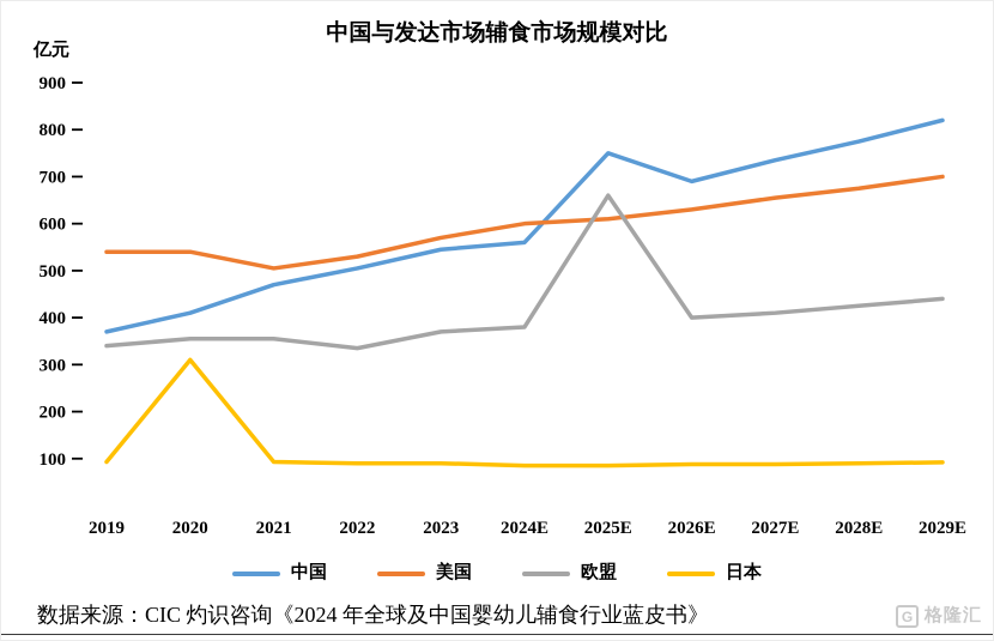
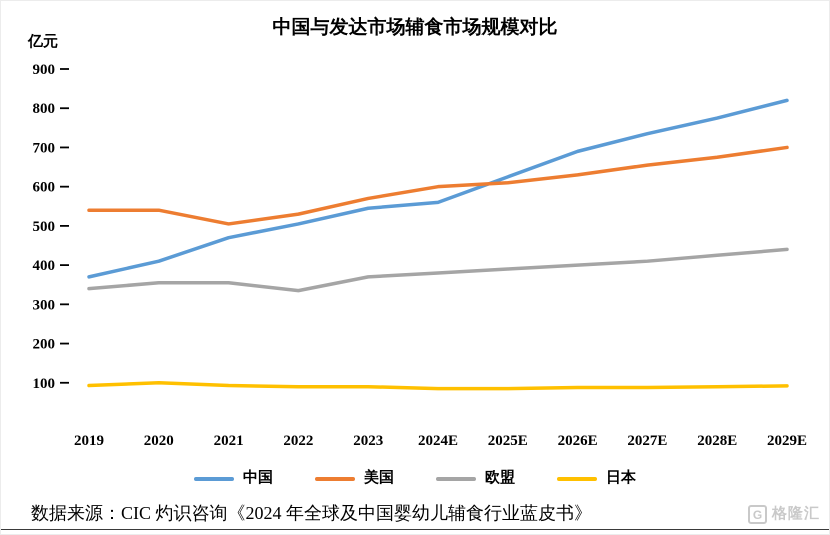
日本/2020: 310 -> 100
中国/2025E: 750 -> 620
欧盟/2025E: 660 -> 390
